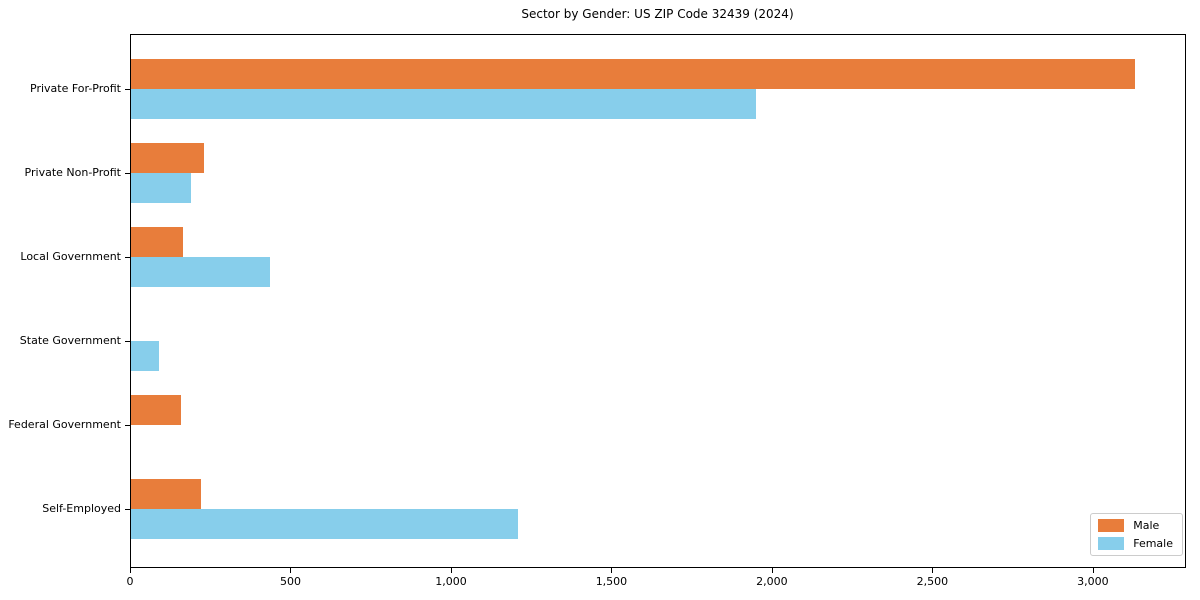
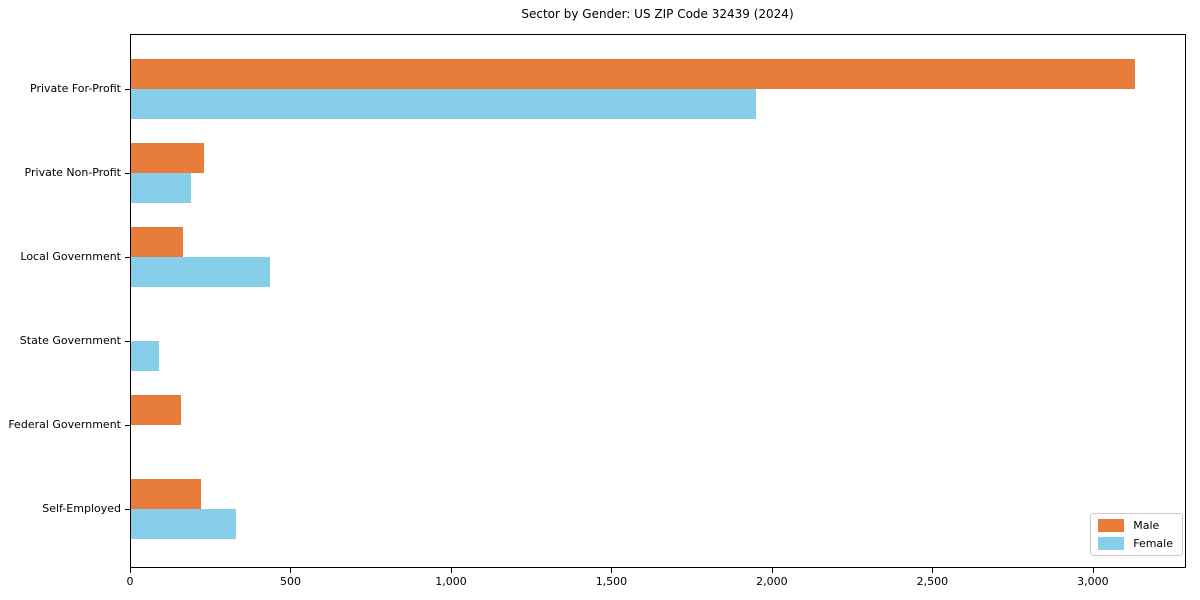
Female/Self-Employed: 1210 -> 330
